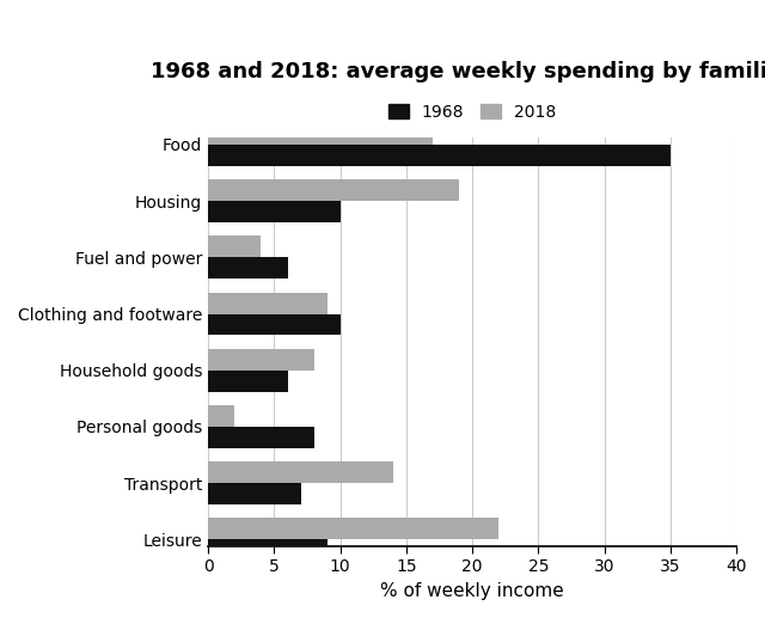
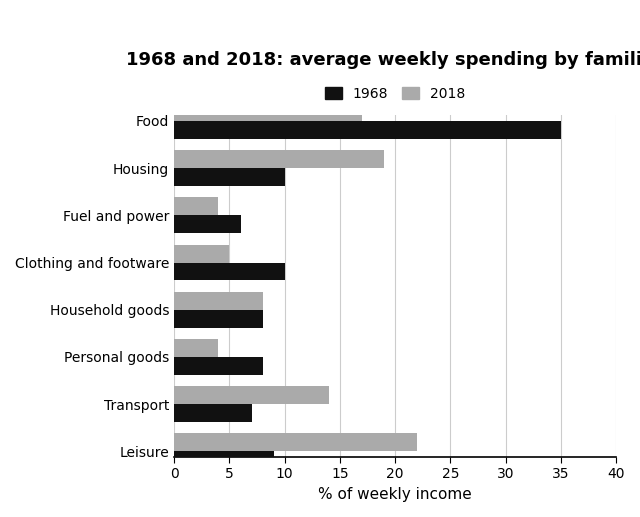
2018/Clothing and footware: 9 -> 5
1968/Household goods: 6 -> 8
2018/Personal goods: 2 -> 4
